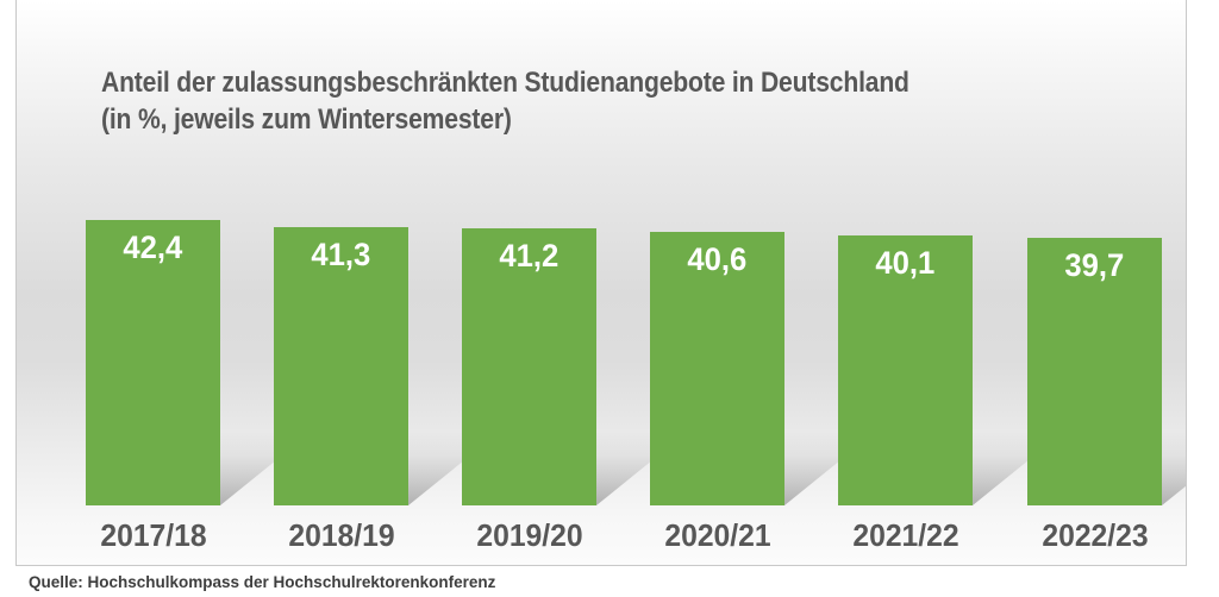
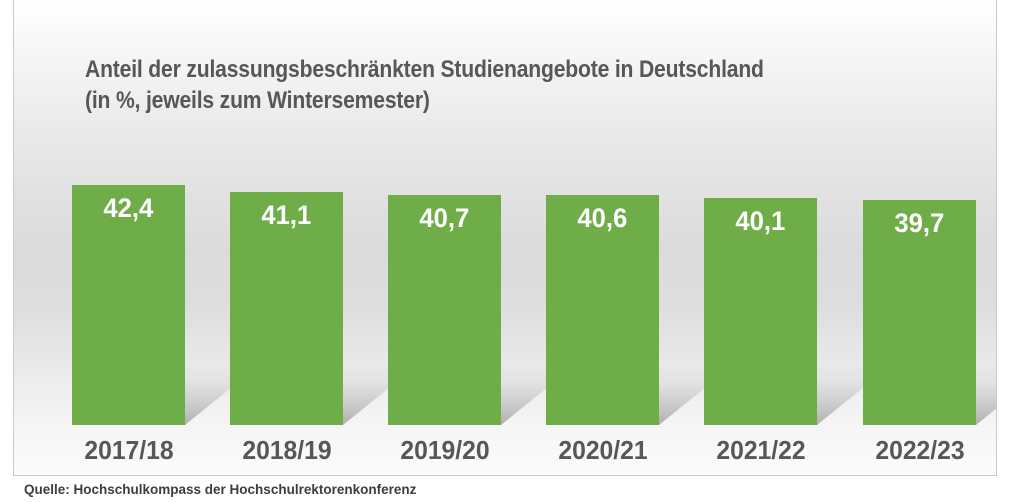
2018/19: 41,3 -> 41,1
2019/20: 41,2 -> 40,7
